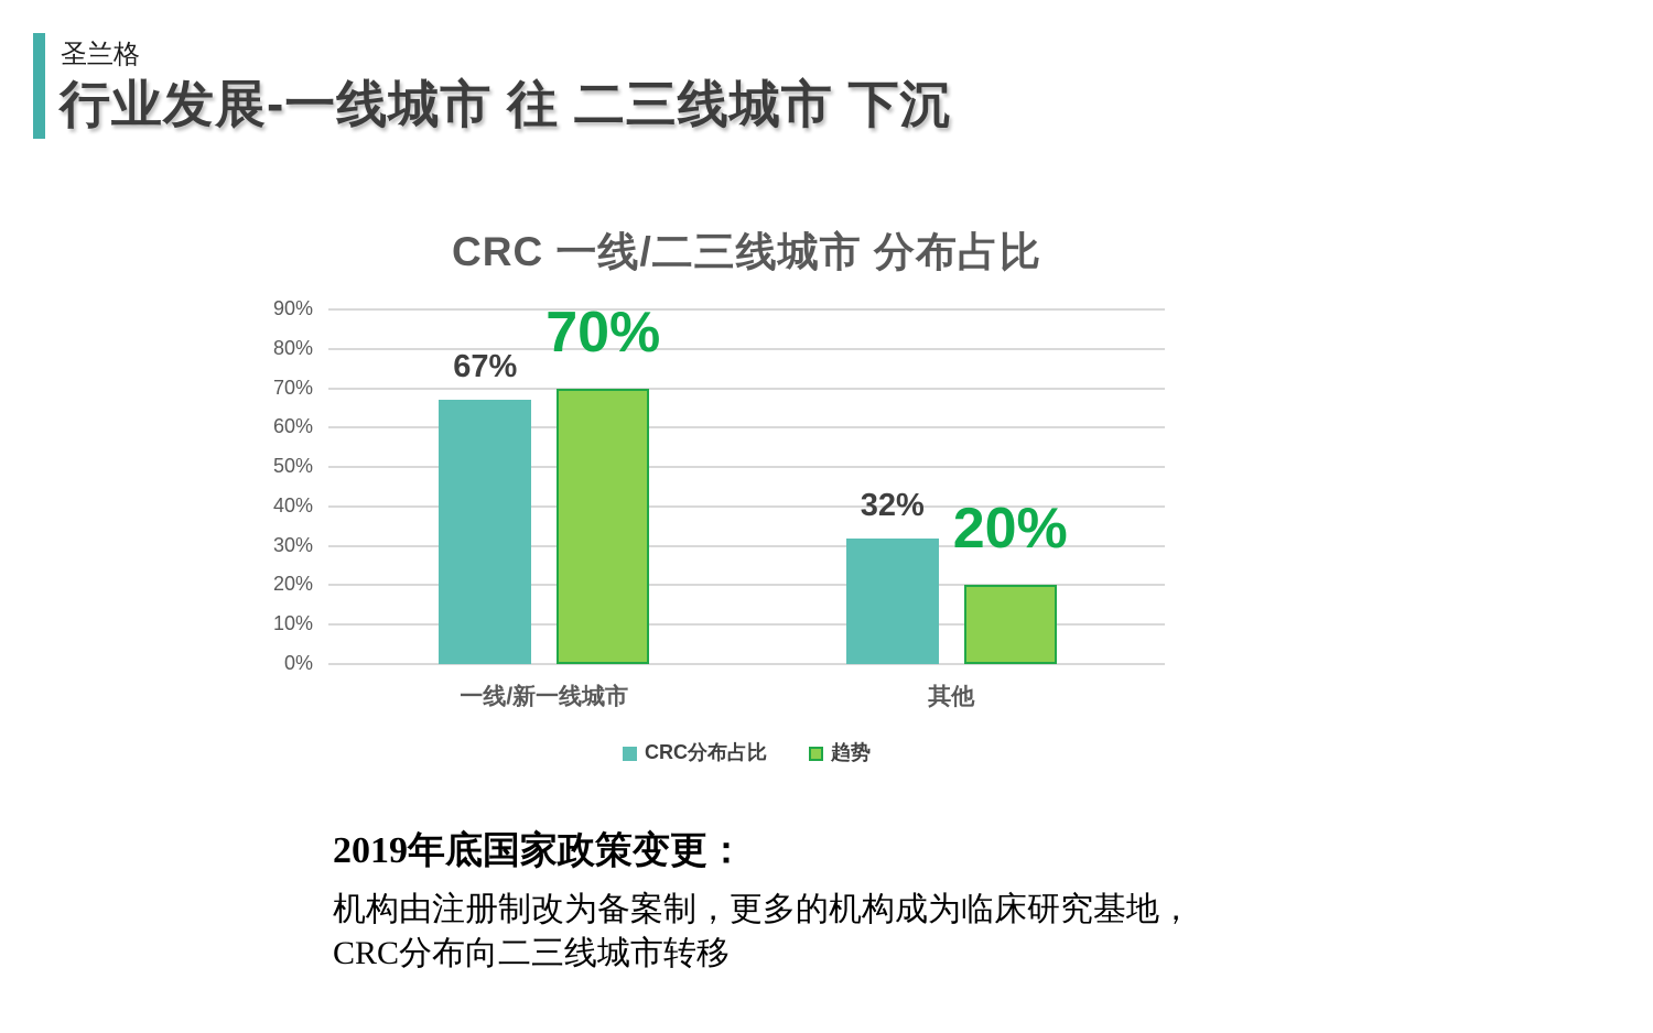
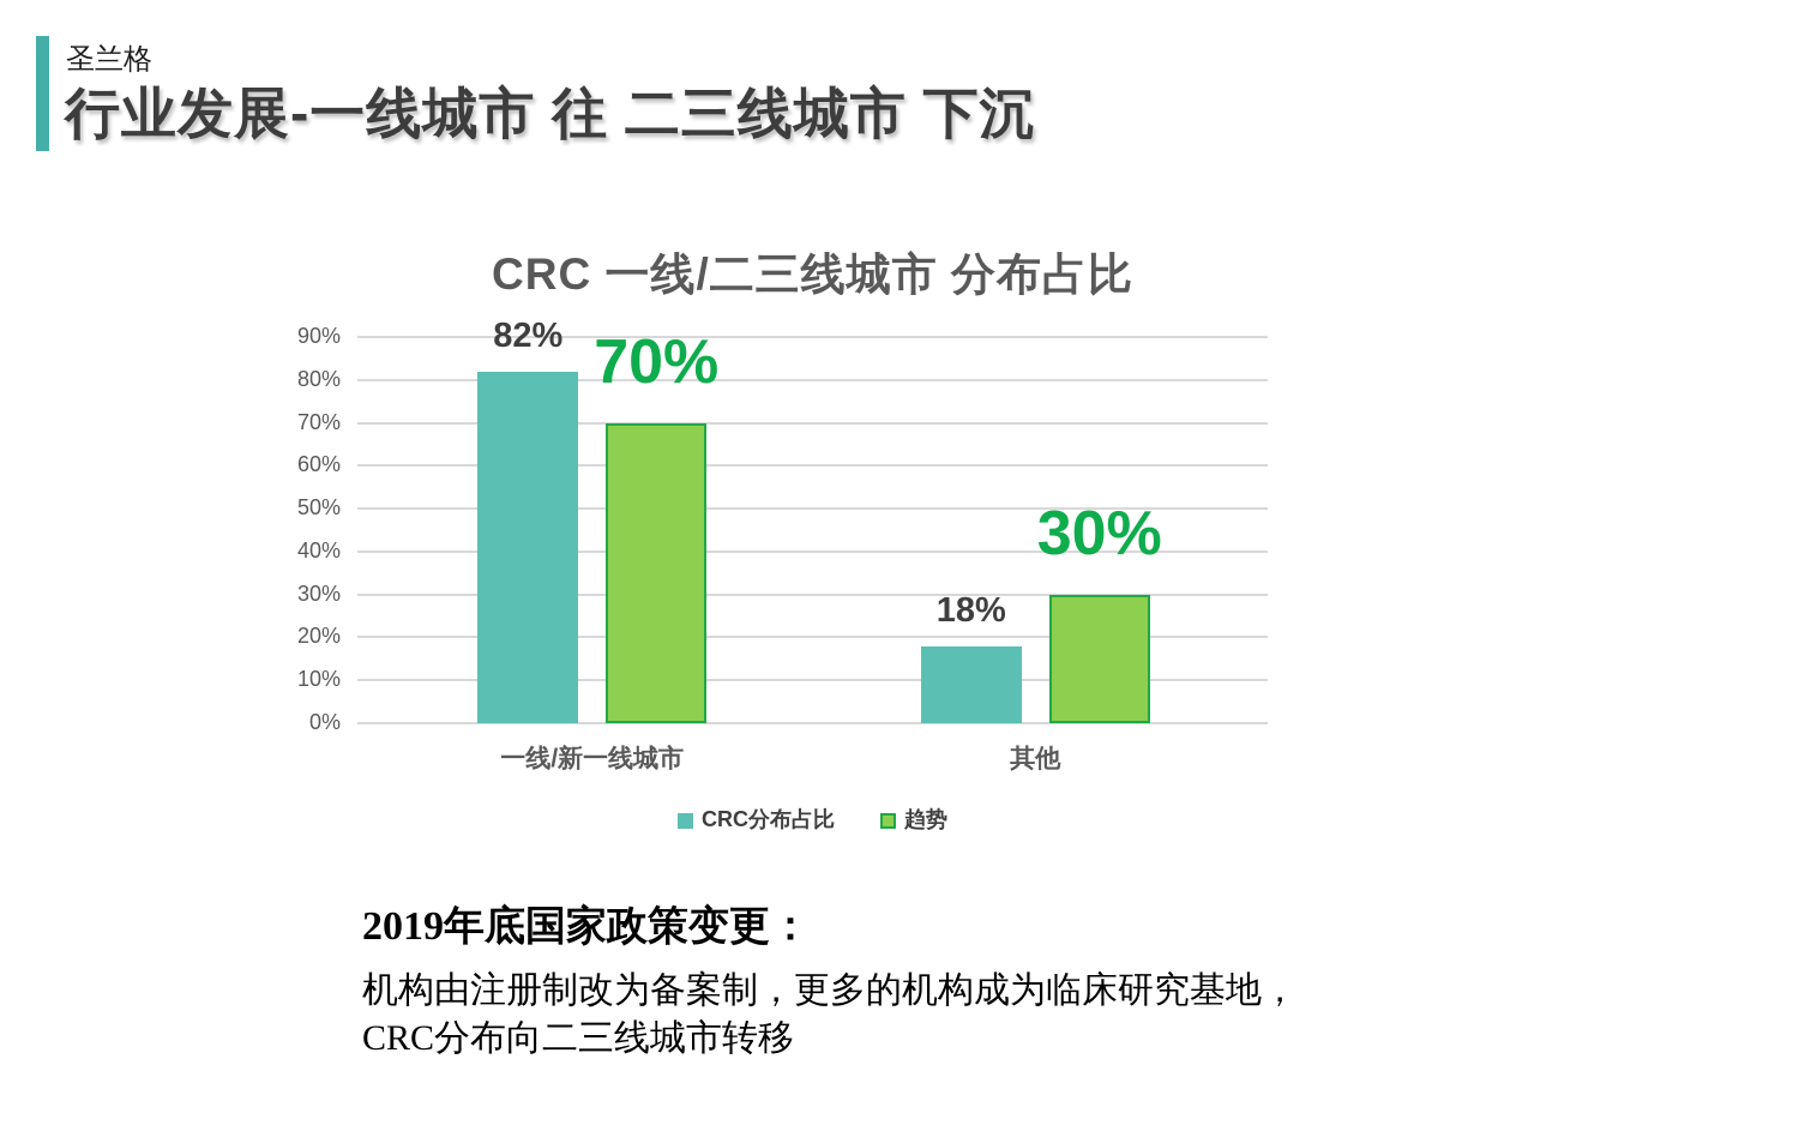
CRC分布占比/一线/新一线城市: 67% -> 82%
CRC分布占比/其他: 32% -> 18%
趋势/其他: 20% -> 30%
